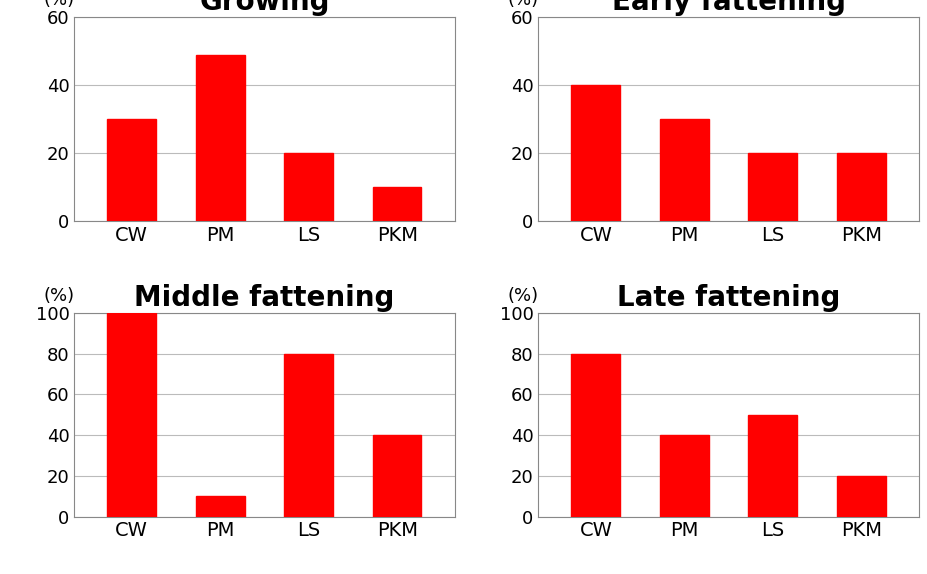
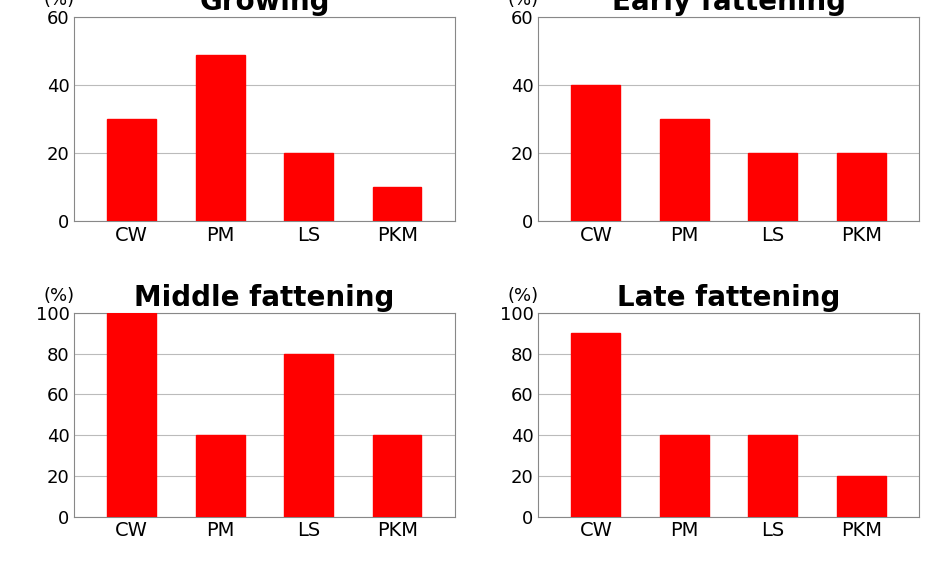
Middle fattening/PM: 10 -> 40
Late fattening/CW: 80 -> 90
Late fattening/LS: 50 -> 40
